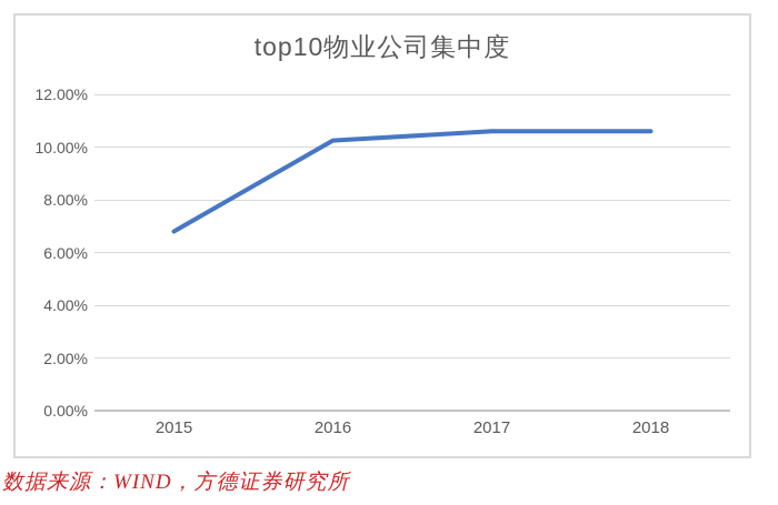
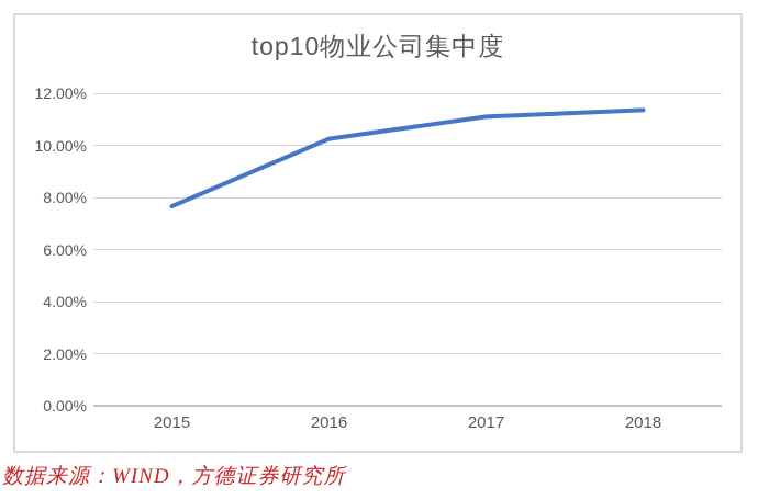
2015: 6.8% -> 7.7%
2017: 10.6% -> 11.1%
2018: 10.6% -> 11.3%
